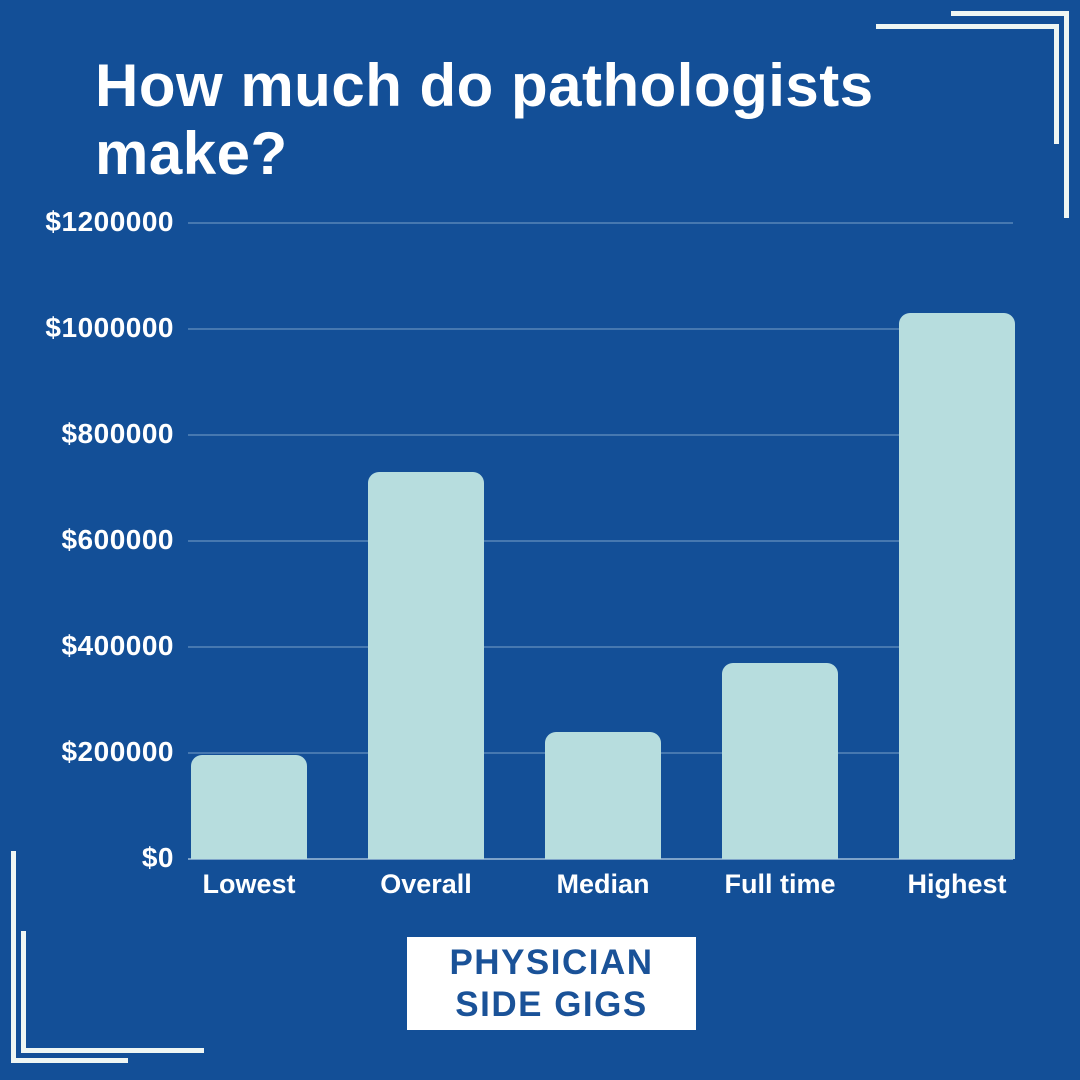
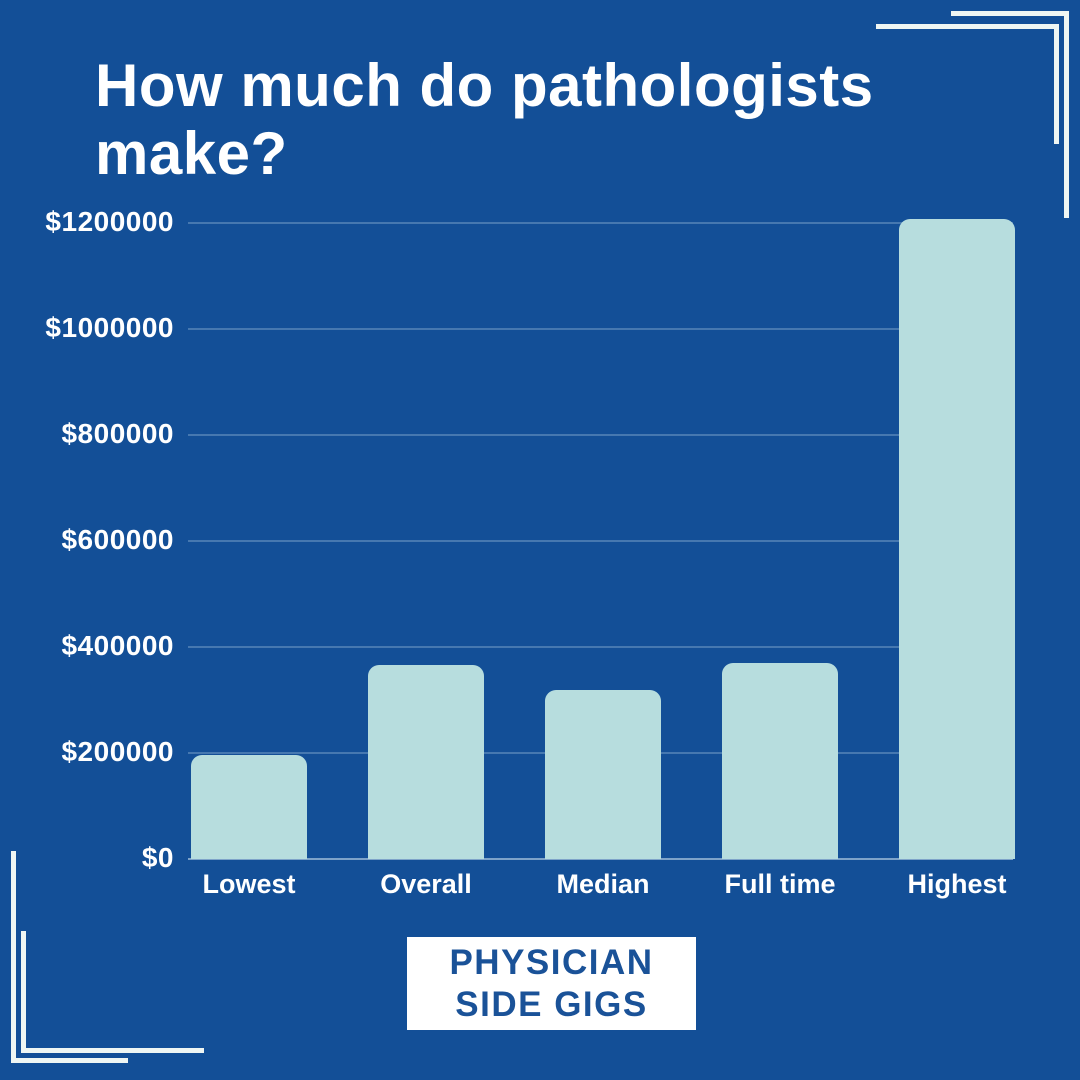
Overall: $730000 -> $370000
Median: $240000 -> $320000
Highest: $1030000 -> $1210000
